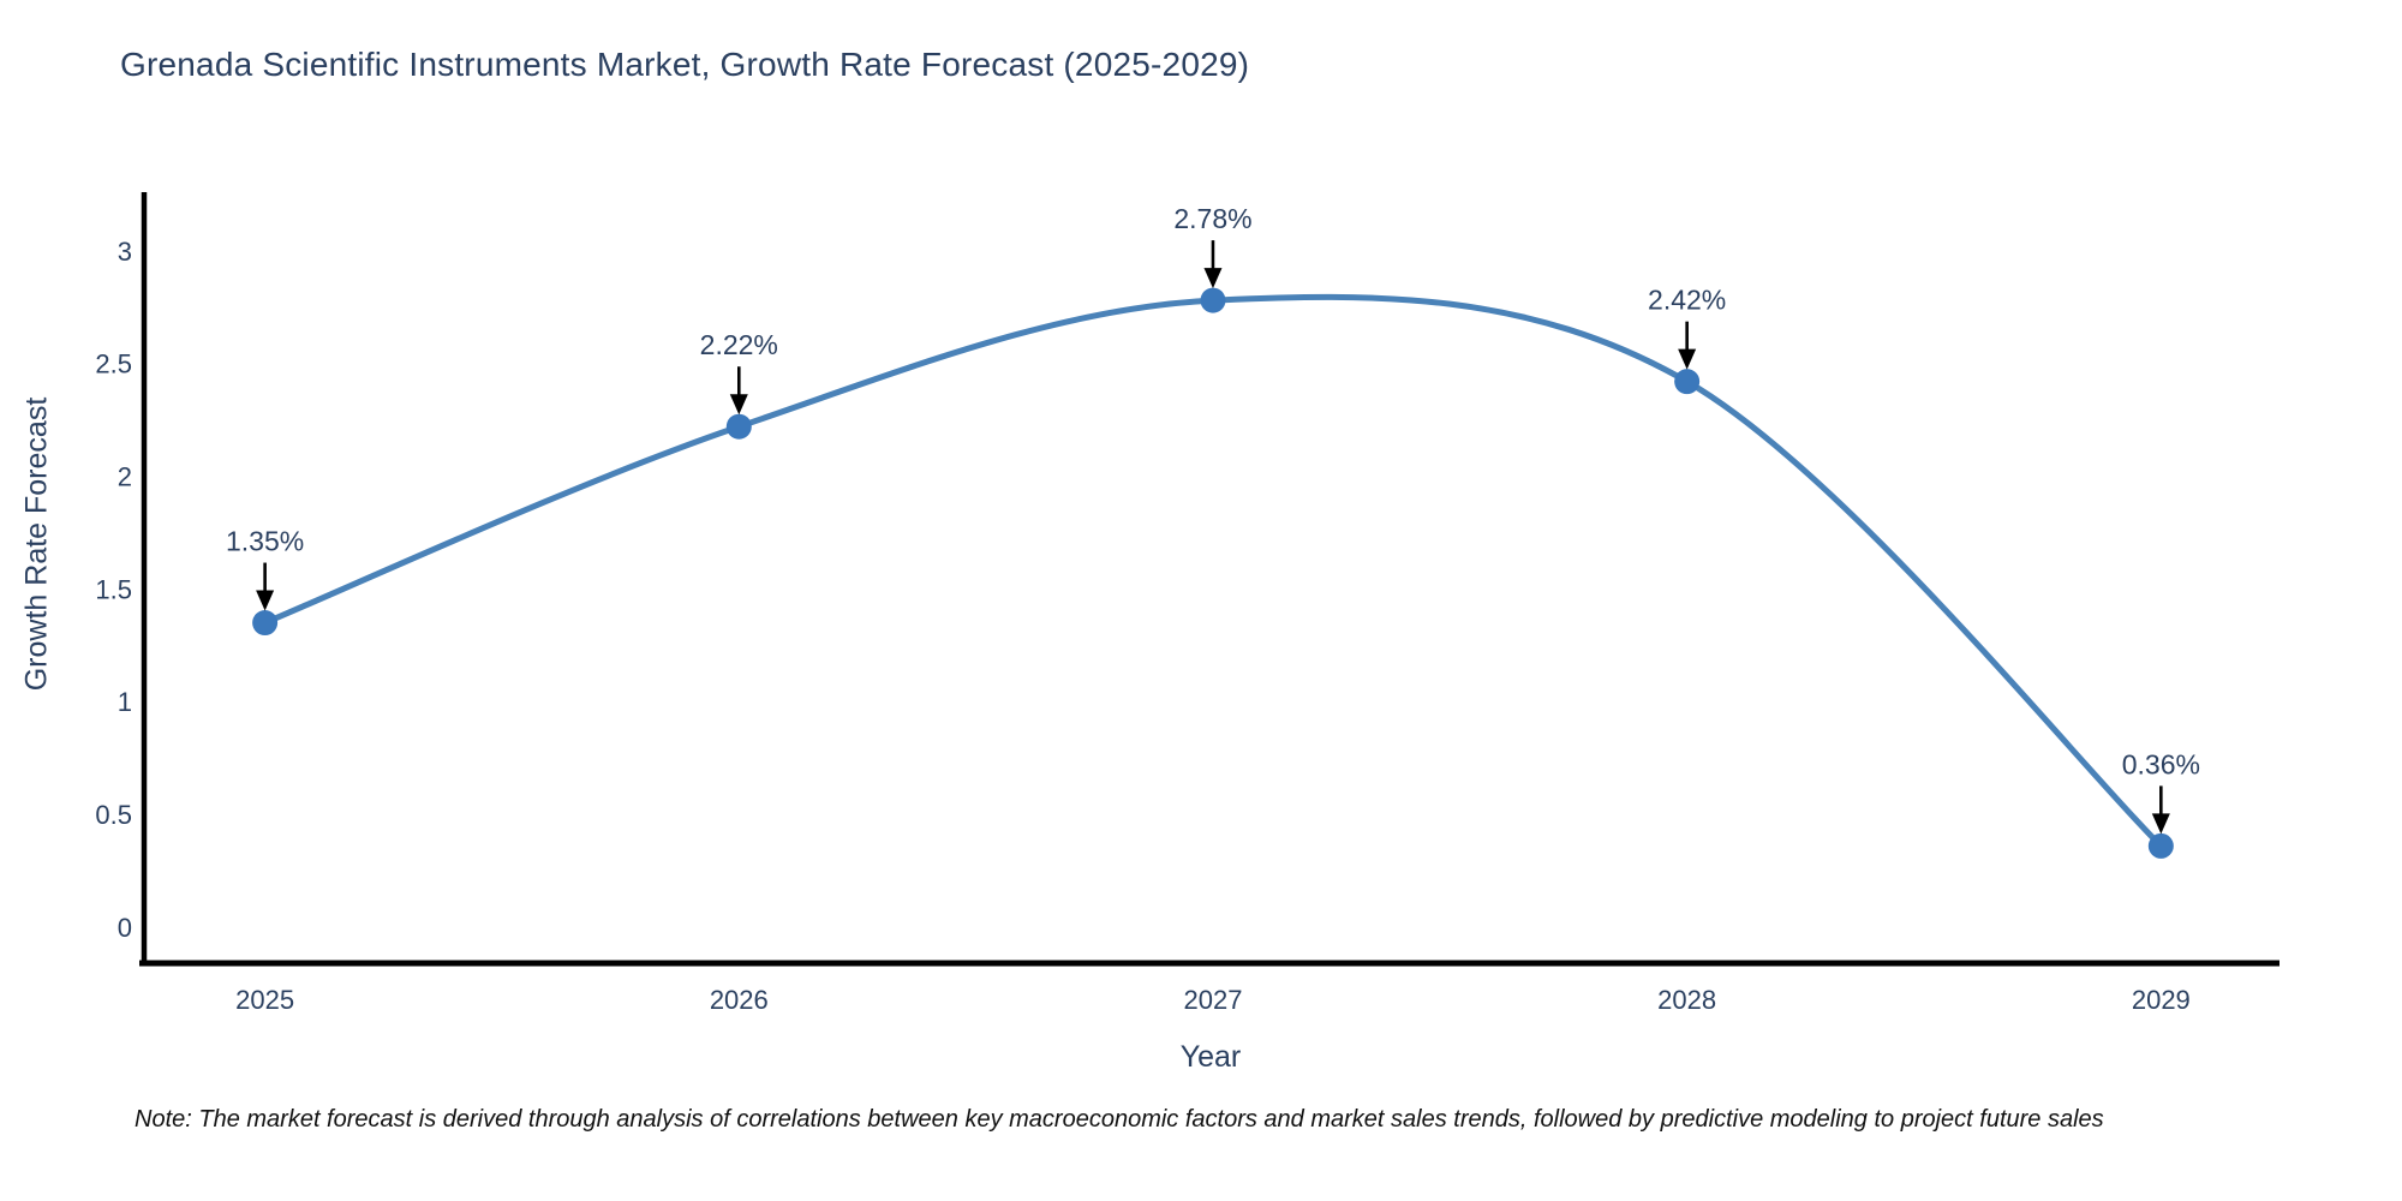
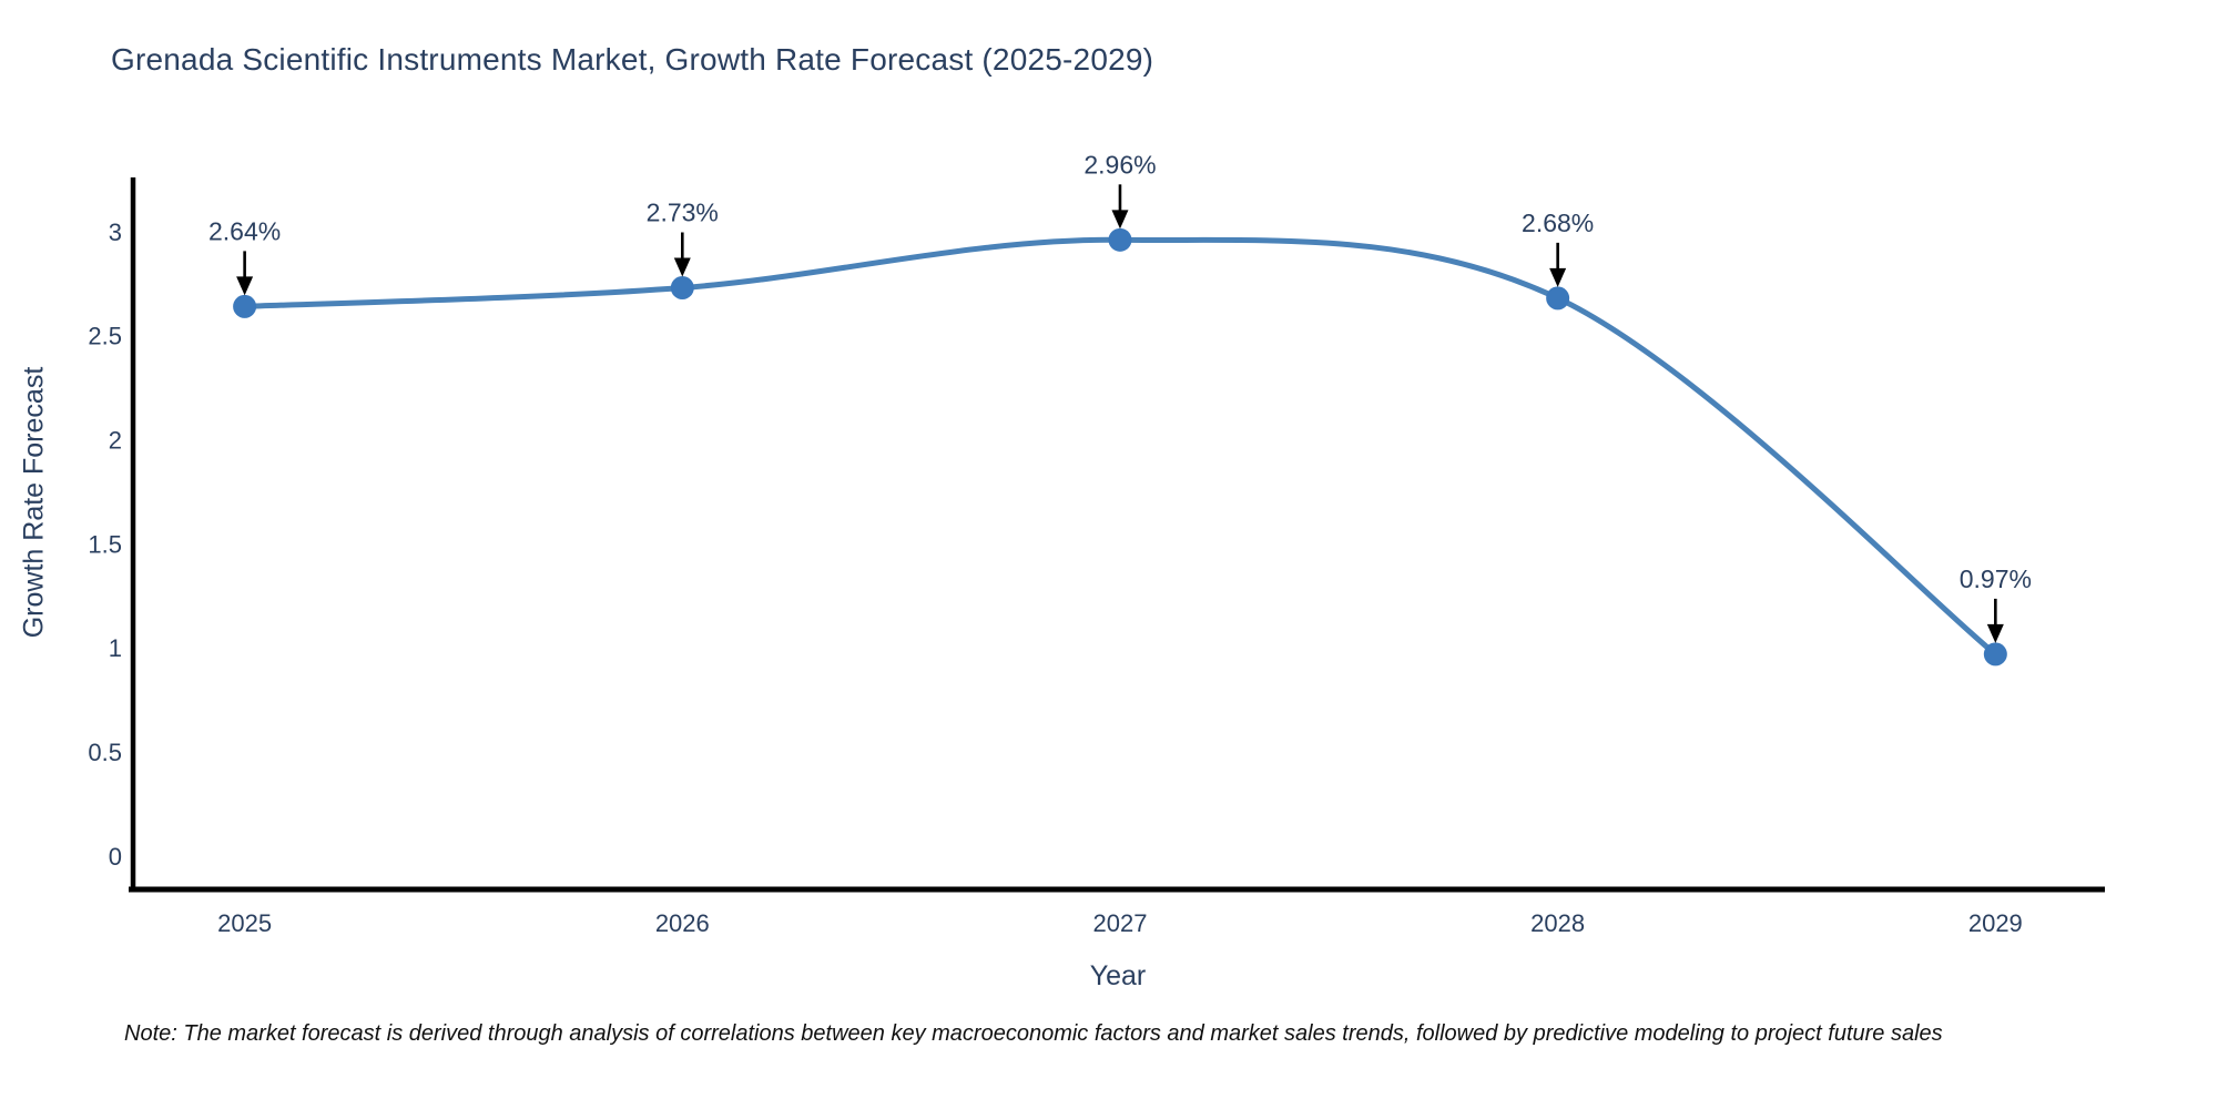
2025: 1.35% -> 2.64%
2026: 2.22% -> 2.73%
2027: 2.78% -> 2.96%
2028: 2.42% -> 2.68%
2029: 0.36% -> 0.97%
